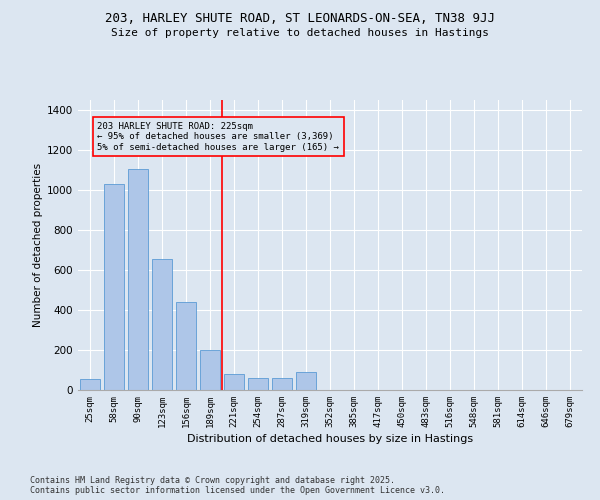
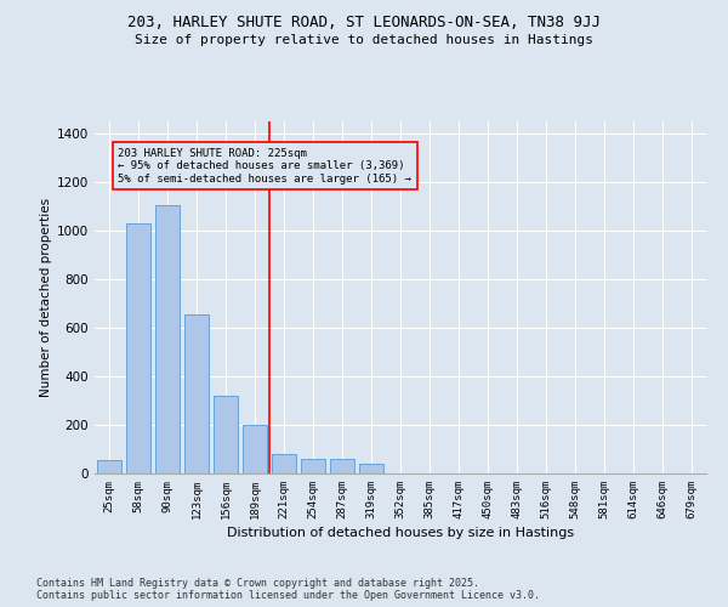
156sqm: 440 -> 320
319sqm: 90 -> 40
